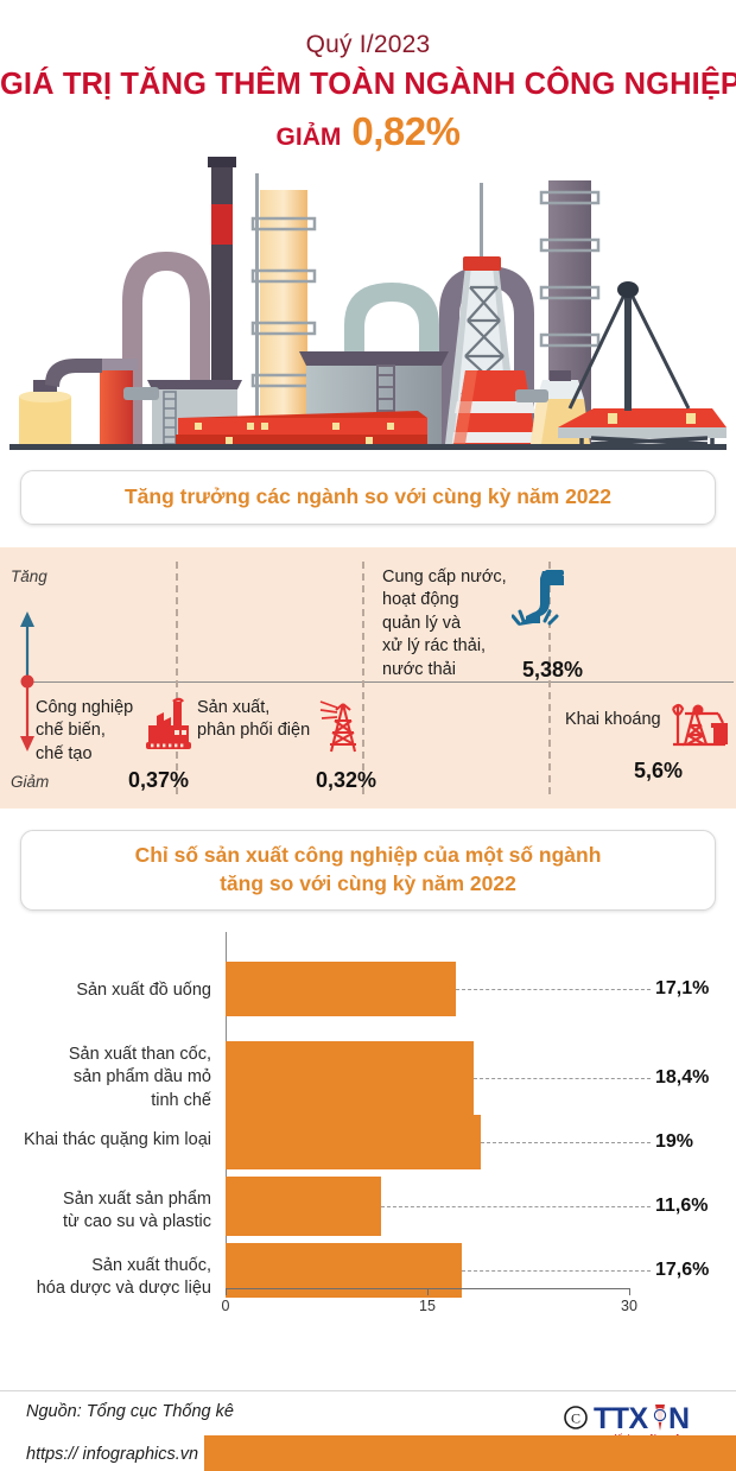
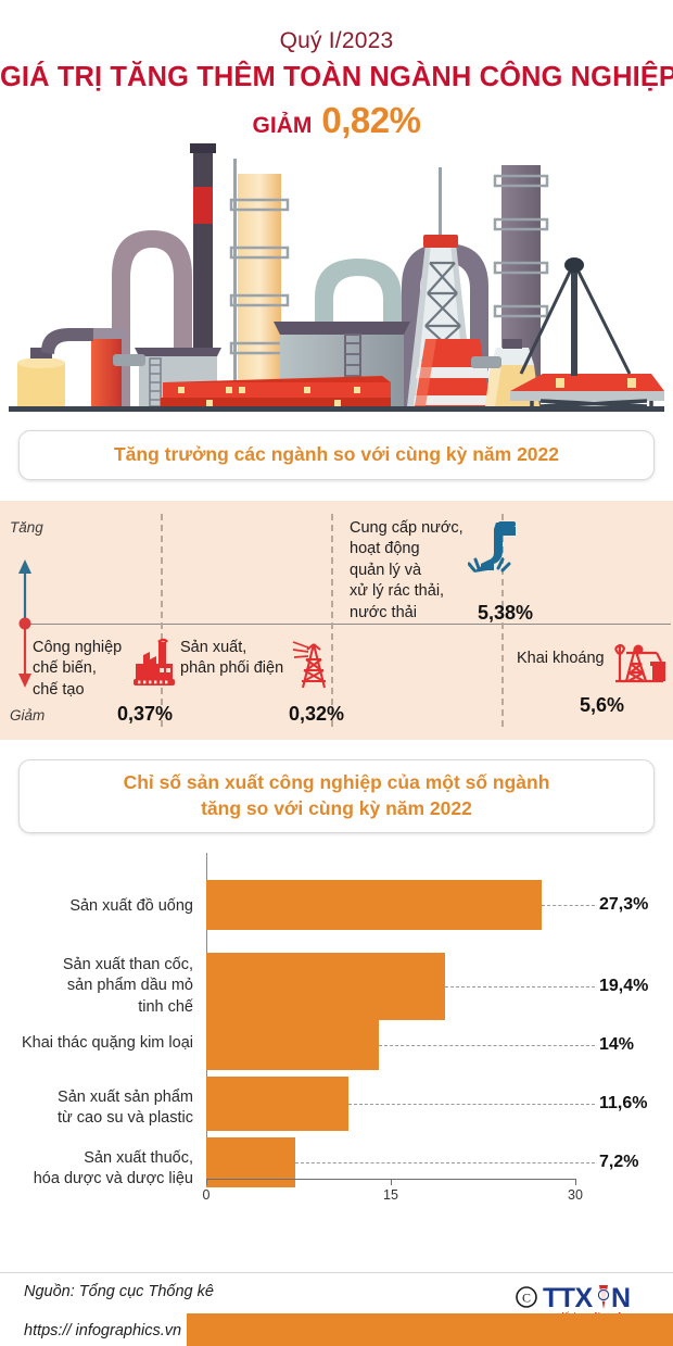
Sản xuất đồ uống: 17,1% -> 27,3%
Sản xuất than cốc, sản phẩm dầu mỏ tinh chế: 18,4% -> 19,4%
Khai thác quặng kim loại: 19% -> 14%
Sản xuất thuốc, hóa dược và dược liệu: 17,6% -> 7,2%
